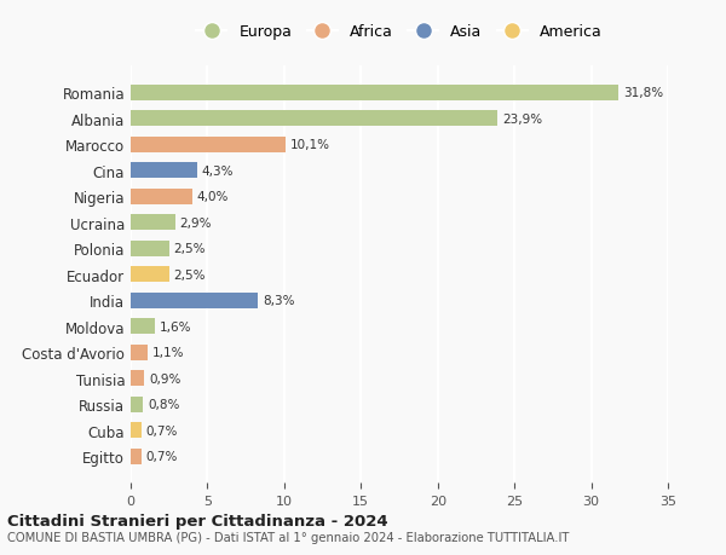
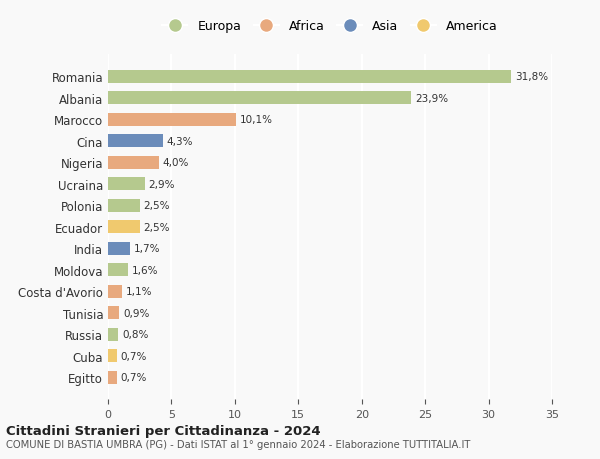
India: 8,3% -> 1,7%
